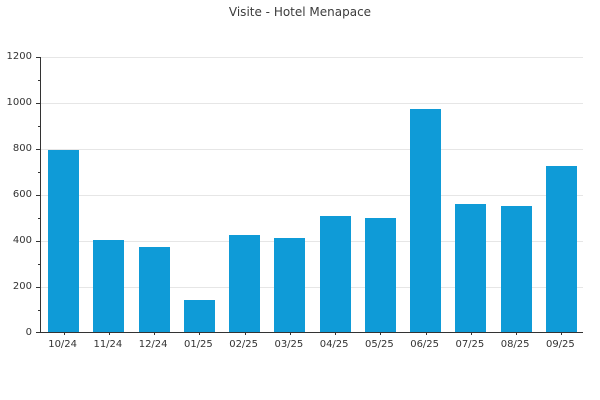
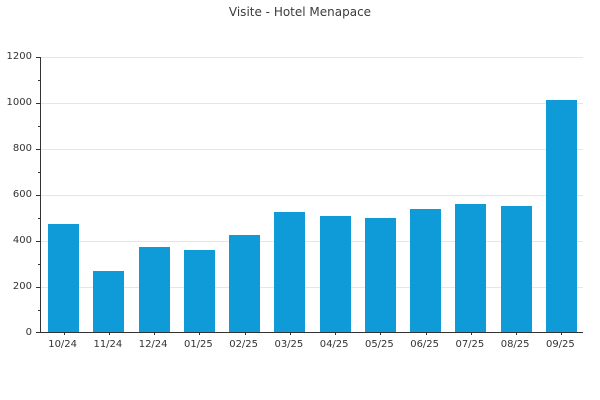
10/24: 790 -> 470
11/24: 400 -> 260
01/25: 140 -> 360
03/25: 410 -> 520
06/25: 970 -> 540
09/25: 720 -> 1010
